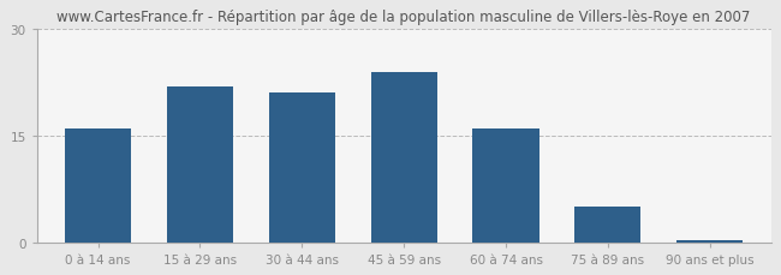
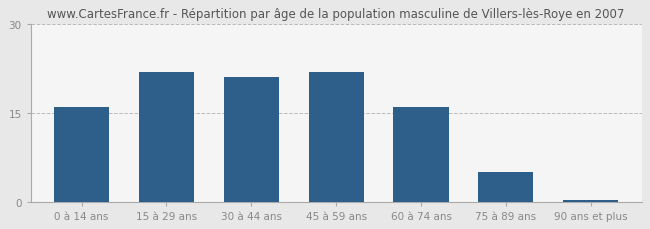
45 à 59 ans: 24.0 -> 22.0
